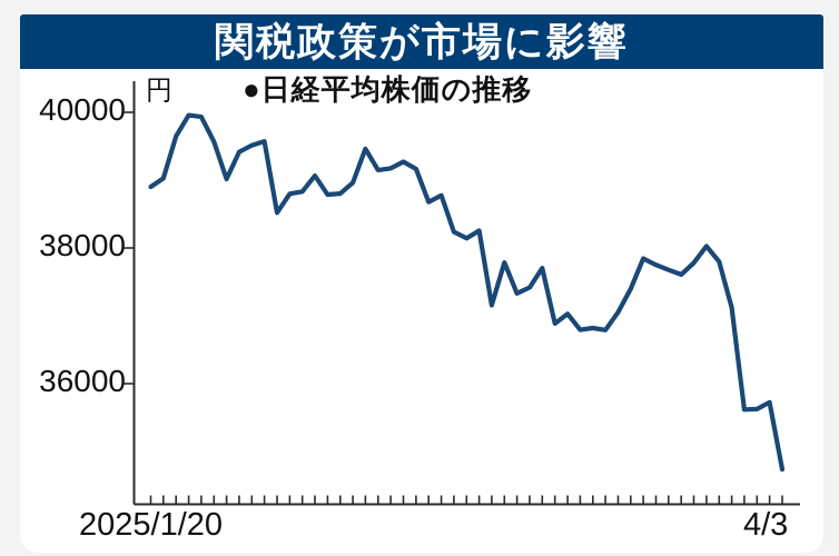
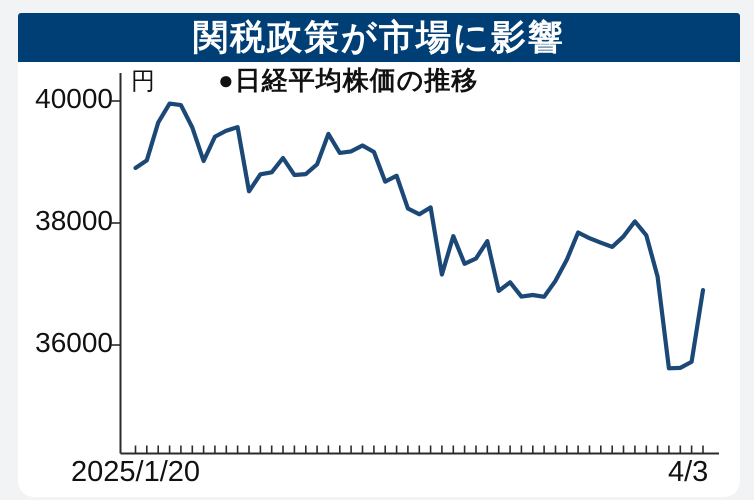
4/3: 34700 -> 36900
